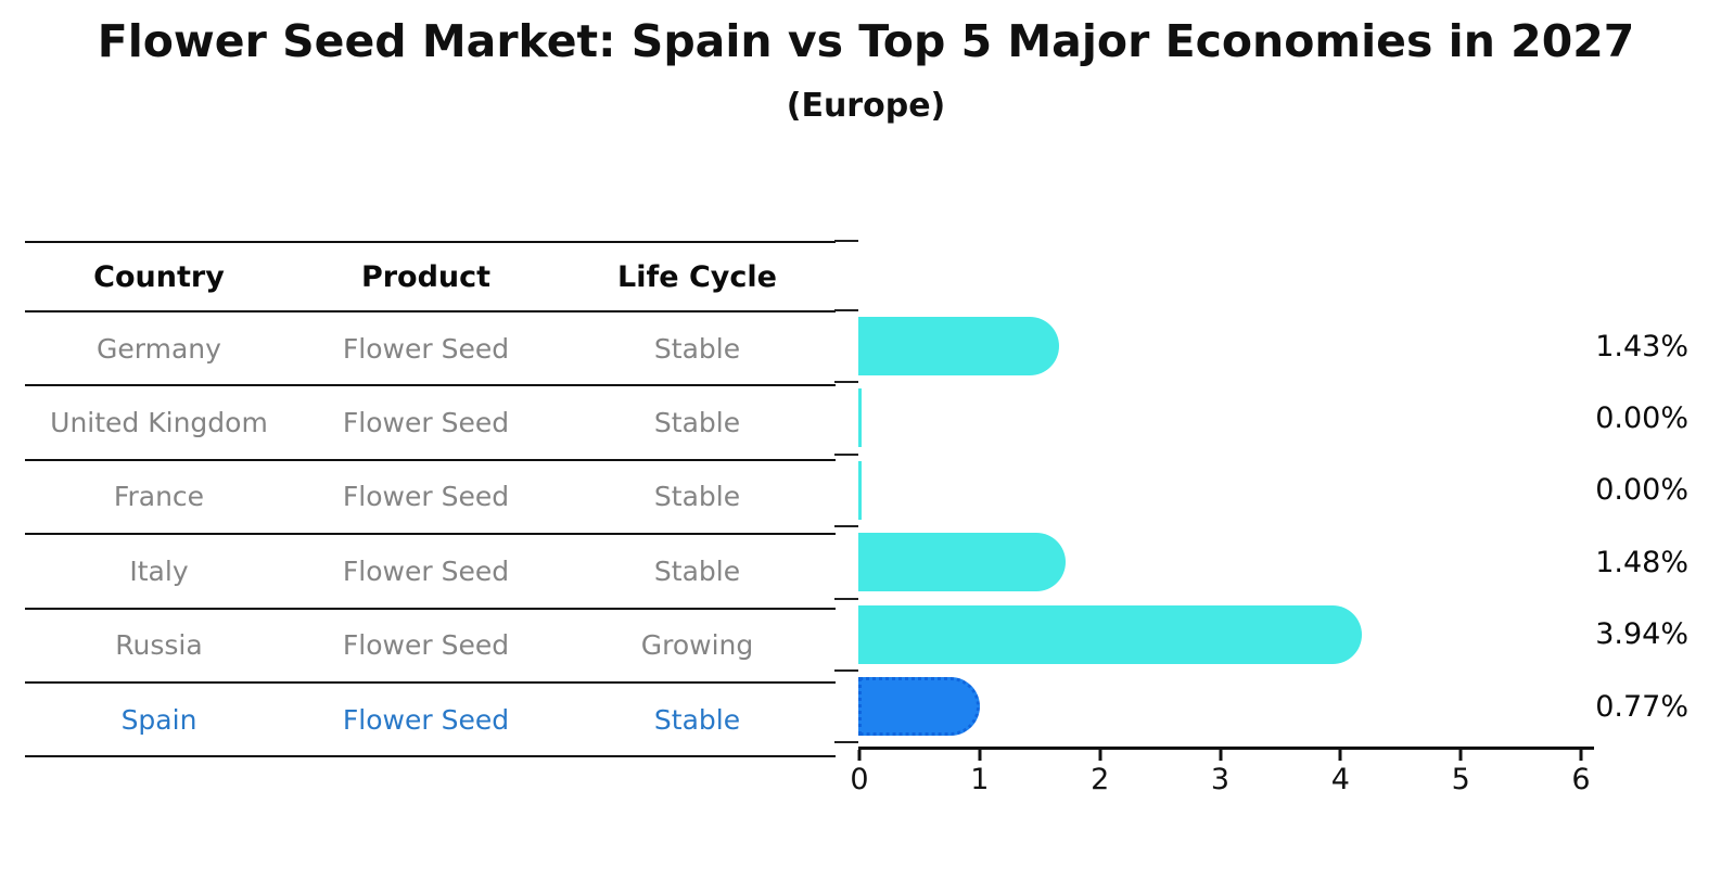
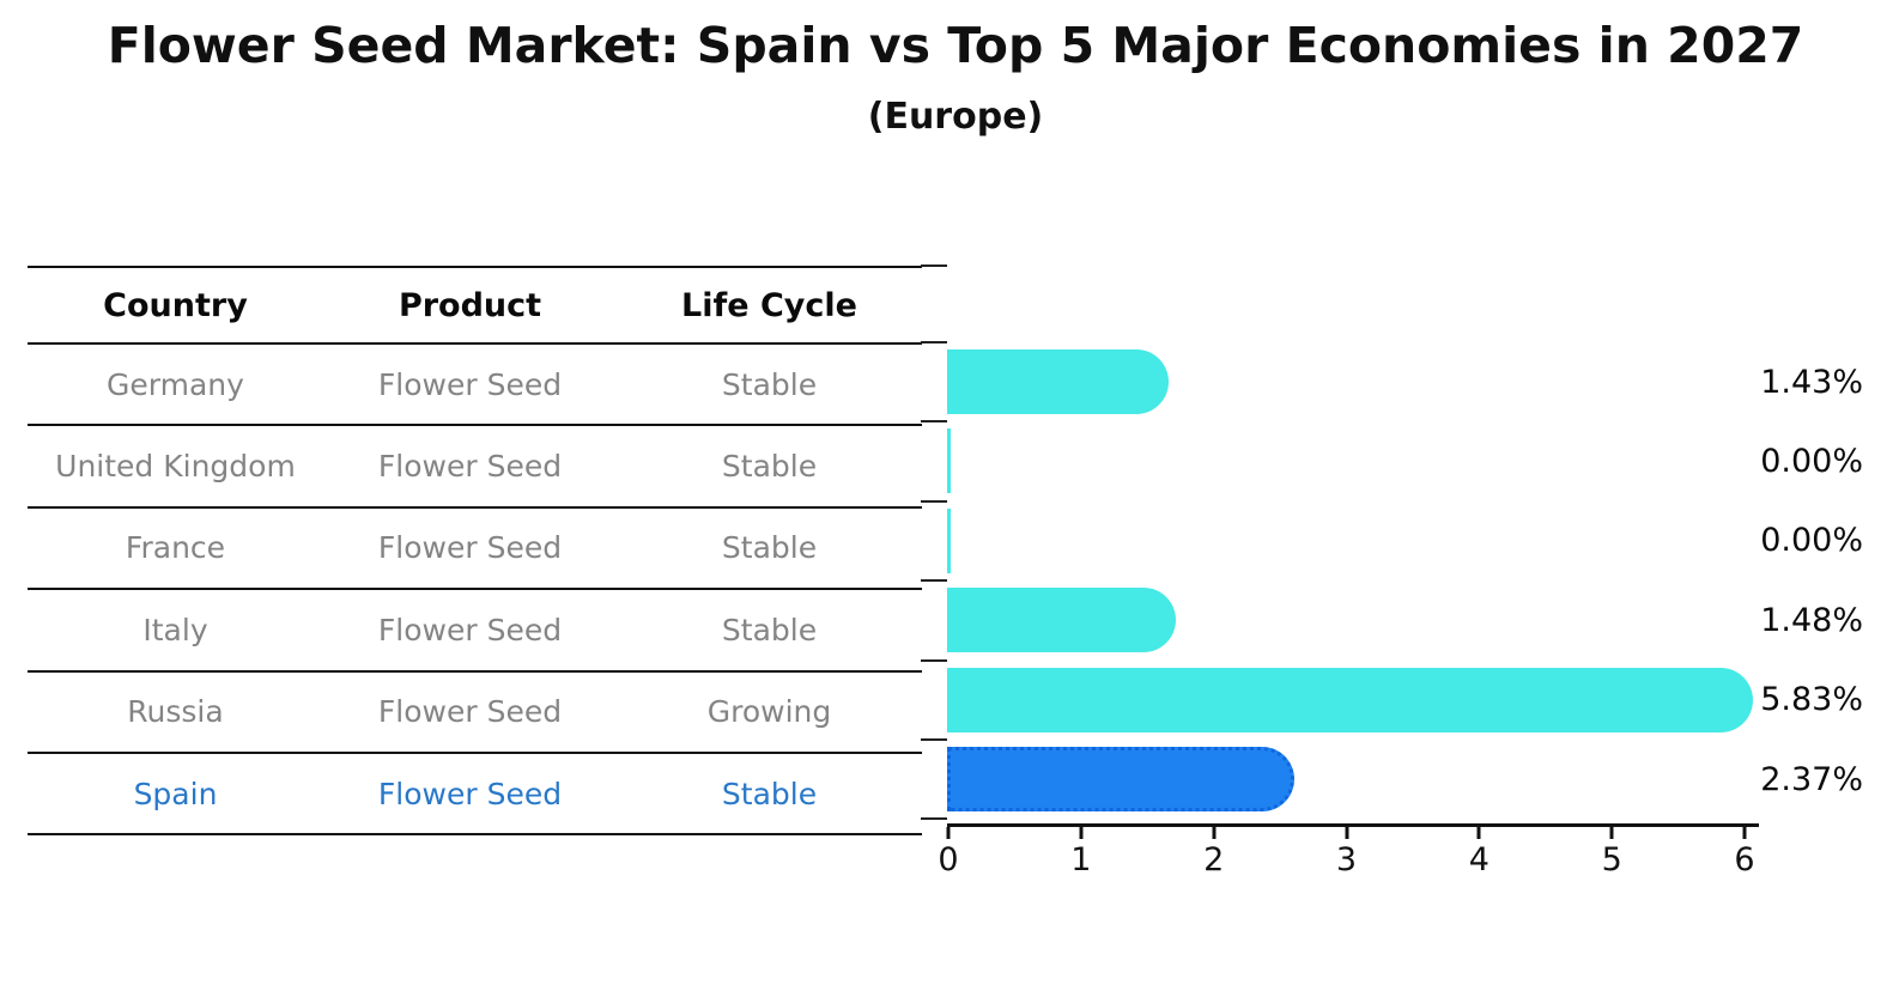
Russia: 3.94% -> 5.83%
Spain: 0.77% -> 2.37%
